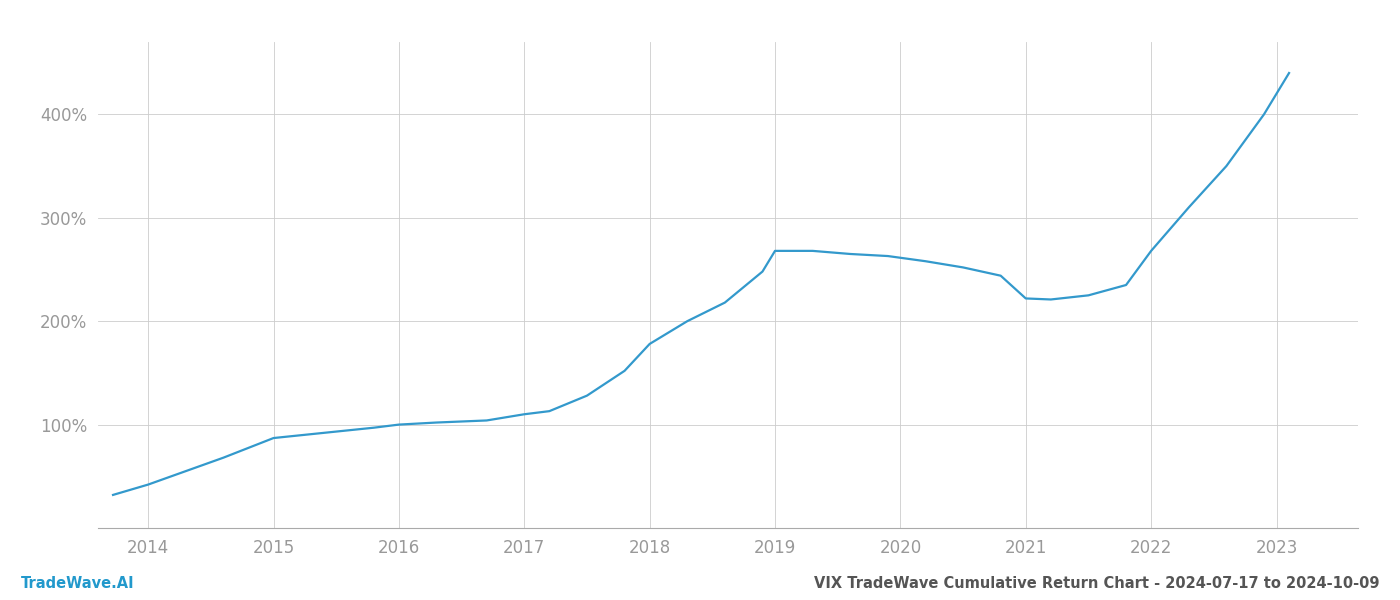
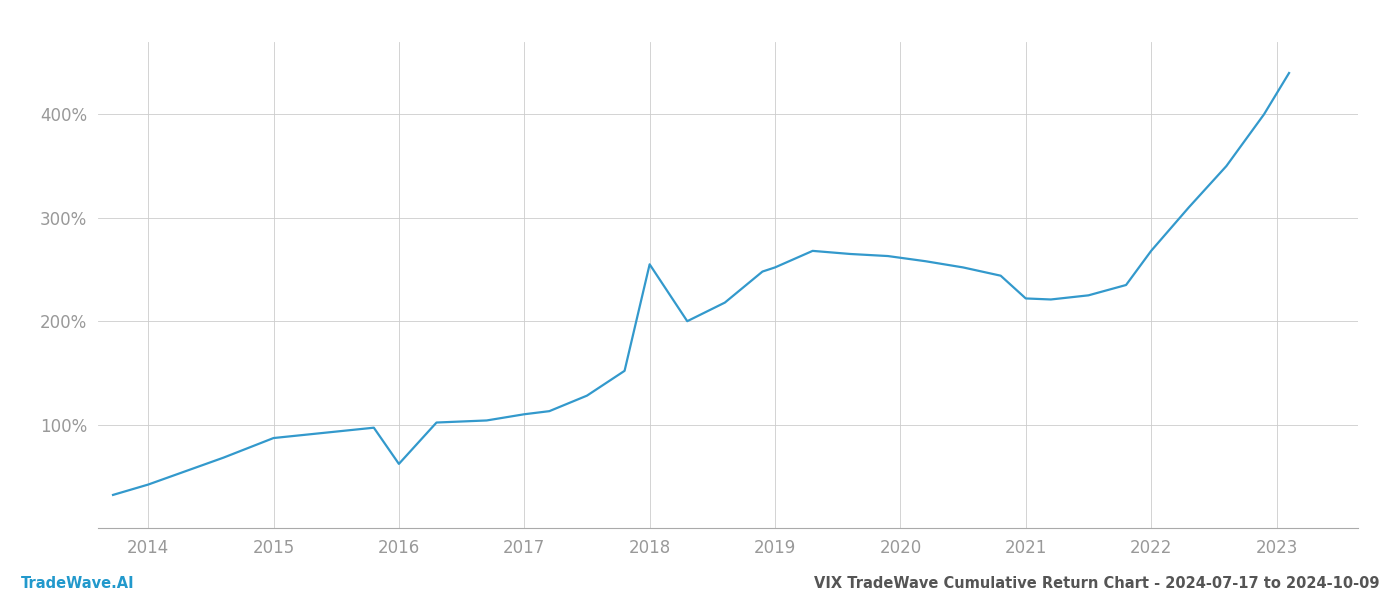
2016: 100% -> 62%
2018: 178% -> 255%
2019: 268% -> 252%
